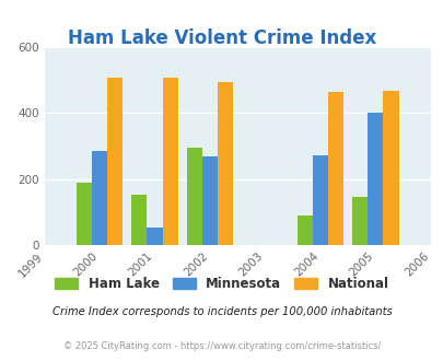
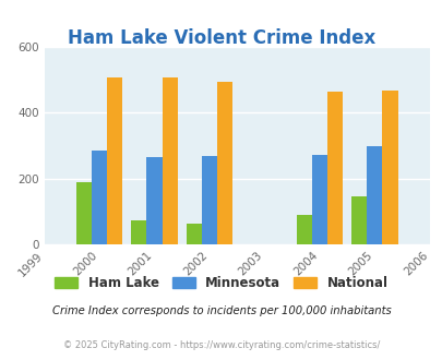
Ham Lake/2001: 155 -> 75
Minnesota/2001: 55 -> 265
Ham Lake/2002: 295 -> 65
Minnesota/2005: 400 -> 300
